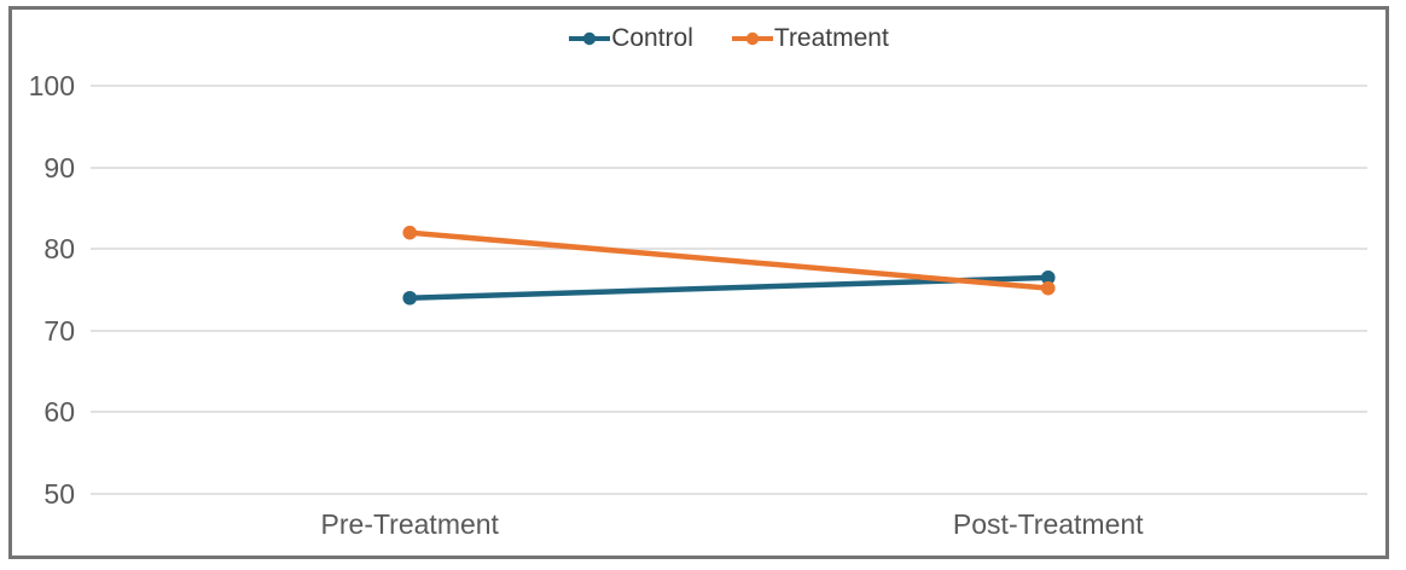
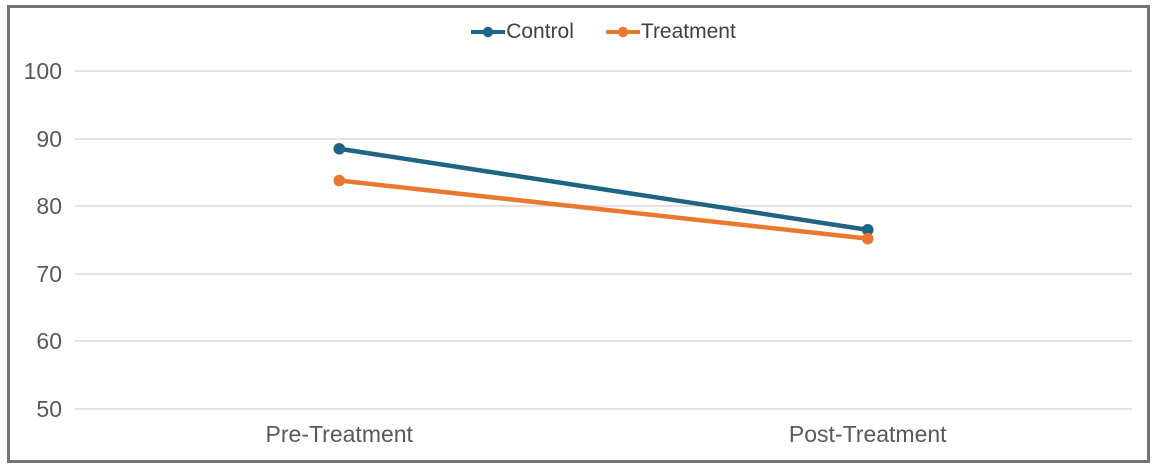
Control/Pre-Treatment: 74 -> 88
Treatment/Pre-Treatment: 82 -> 84
